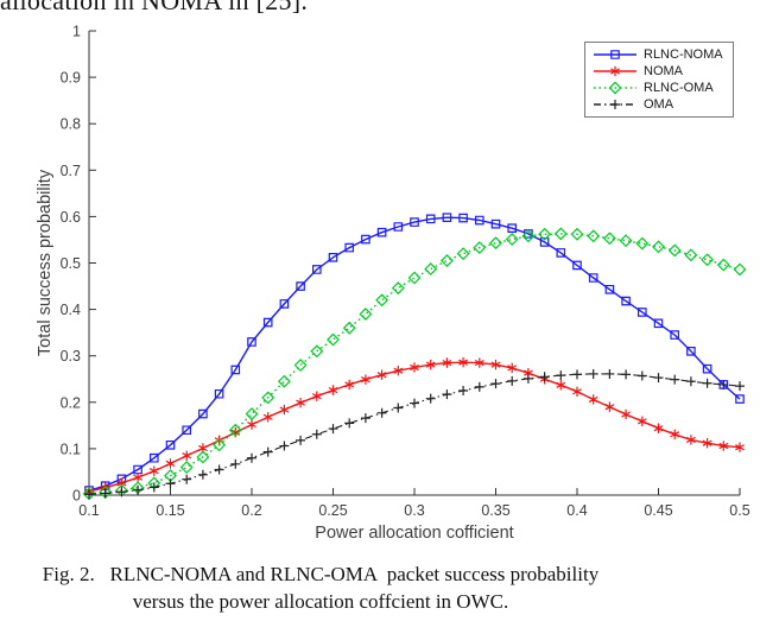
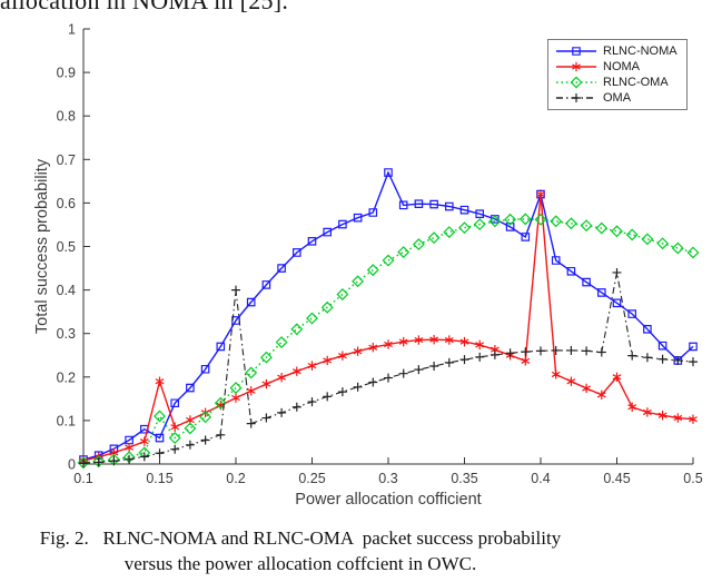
RLNC-NOMA/0.15: 0.11 -> 0.06
NOMA/0.15: 0.07 -> 0.19
RLNC-OMA/0.15: 0.04 -> 0.11
OMA/0.2: 0.08 -> 0.40
RLNC-NOMA/0.3: 0.59 -> 0.67
RLNC-NOMA/0.4: 0.49 -> 0.62
NOMA/0.4: 0.22 -> 0.62
NOMA/0.45: 0.14 -> 0.20
OMA/0.45: 0.25 -> 0.44
RLNC-NOMA/0.5: 0.21 -> 0.27
